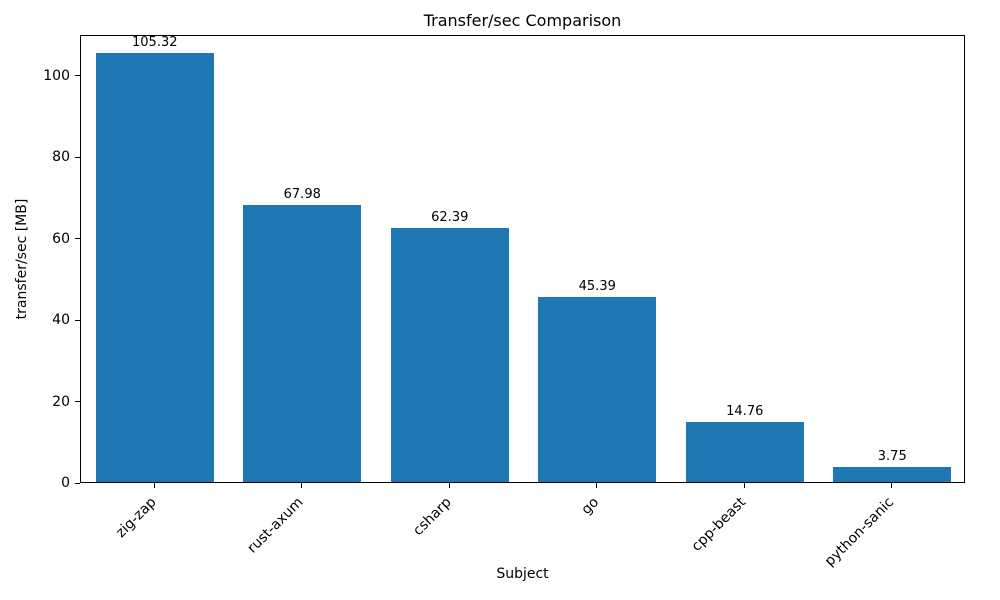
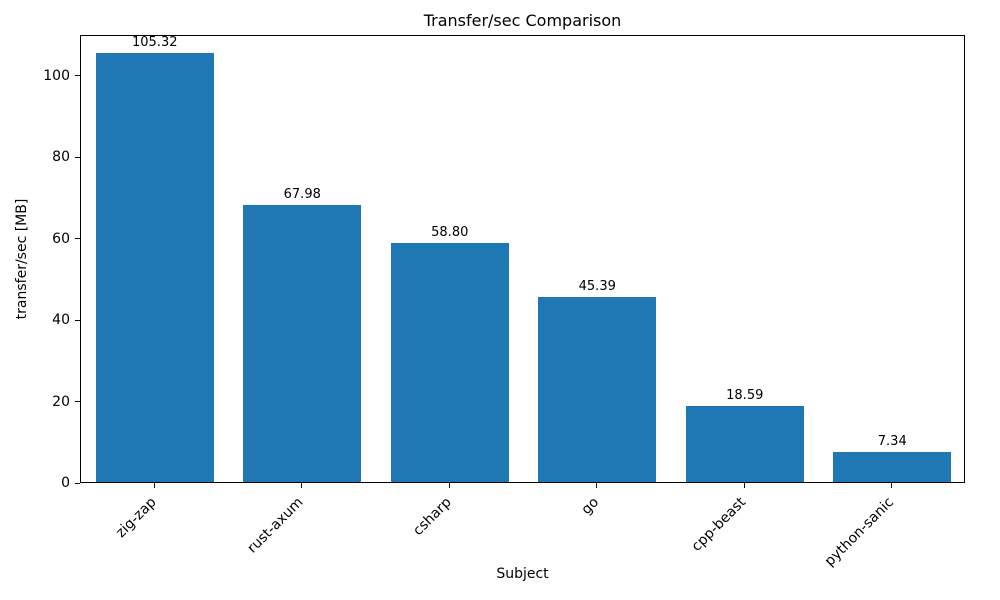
csharp: 62.39 -> 58.80
cpp-beast: 14.76 -> 18.59
python-sanic: 3.75 -> 7.34
